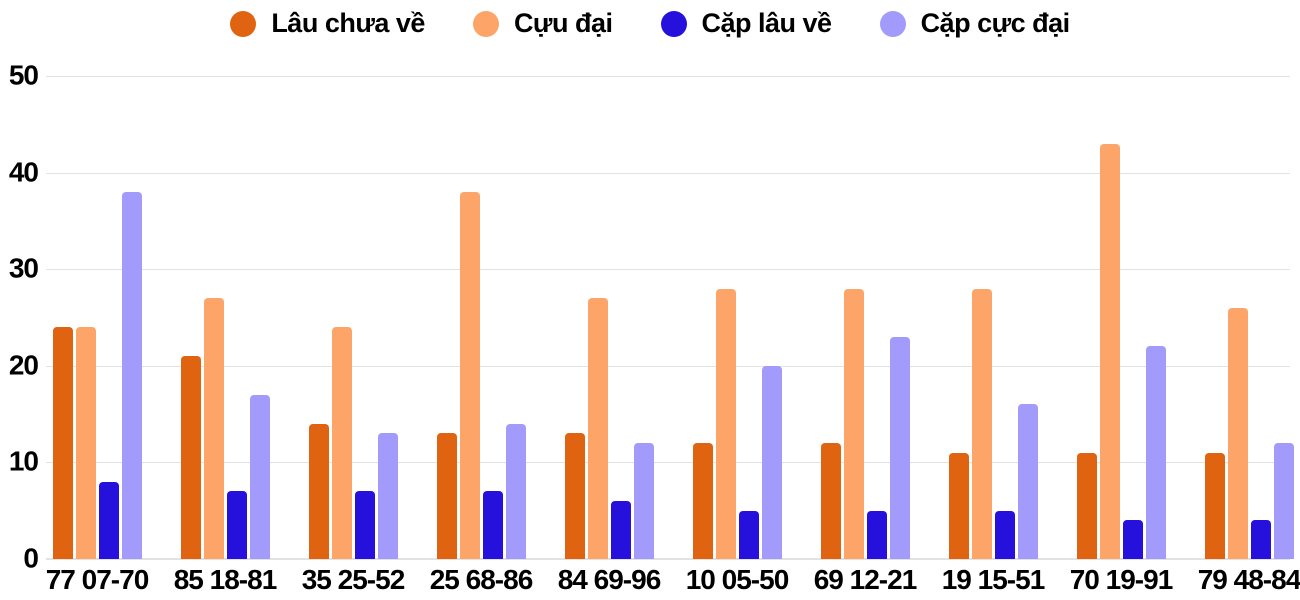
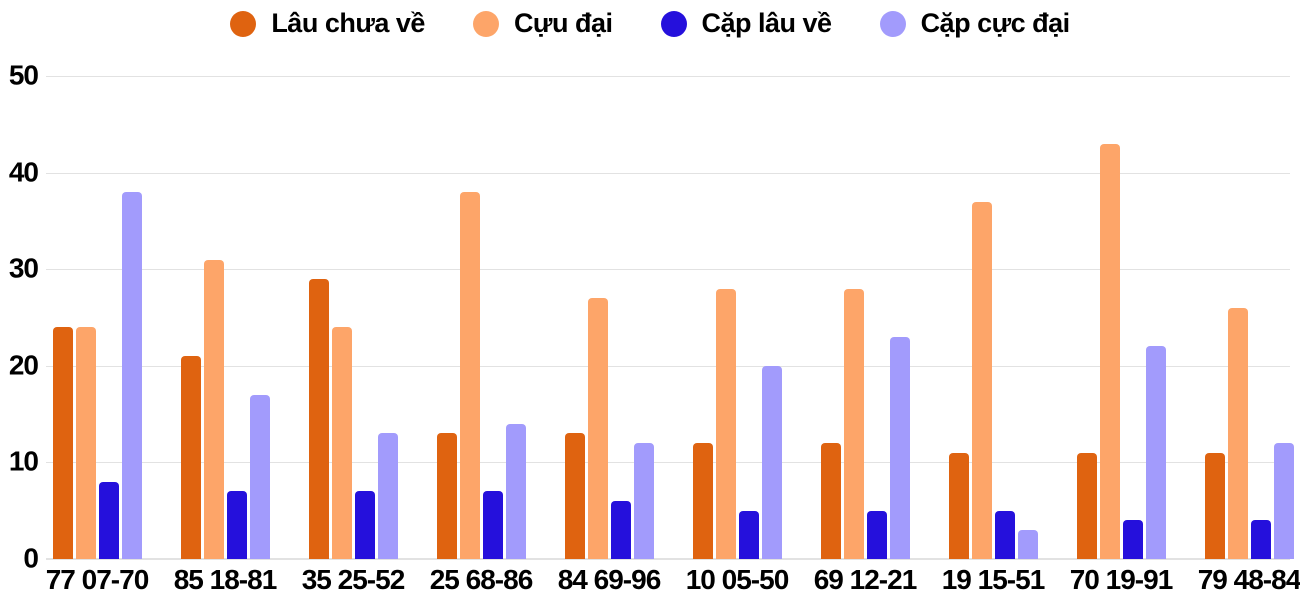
Cựu đại/85 18-81: 27 -> 31
Lâu chưa về/35 25-52: 14 -> 29
Cựu đại/19 15-51: 28 -> 37
Cặp cực đại/19 15-51: 16 -> 3
